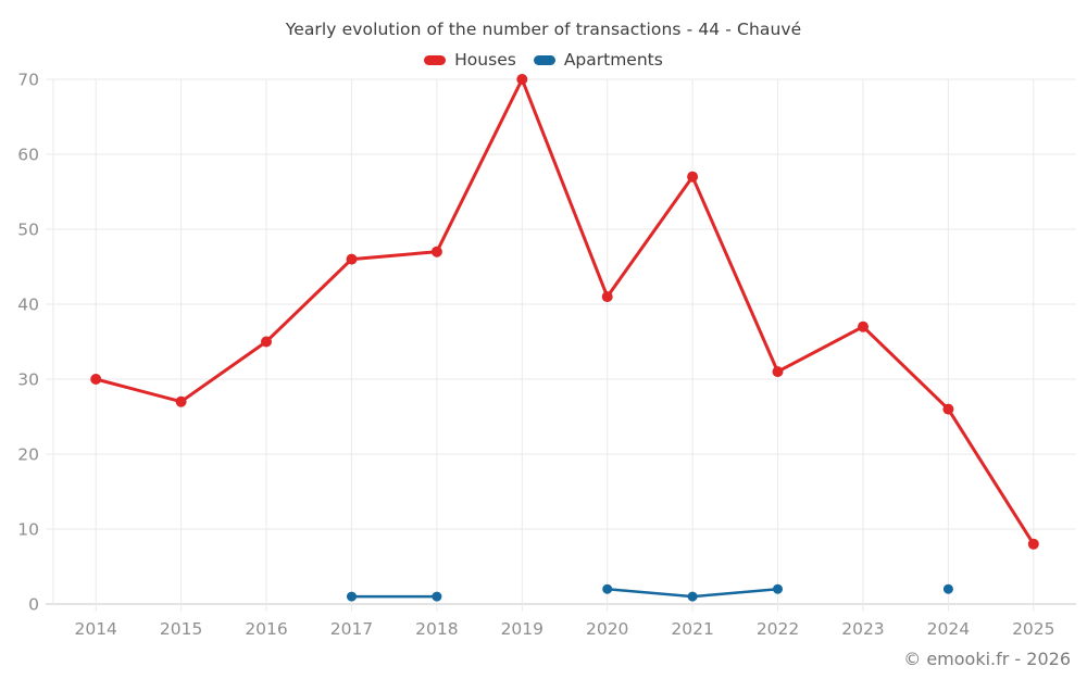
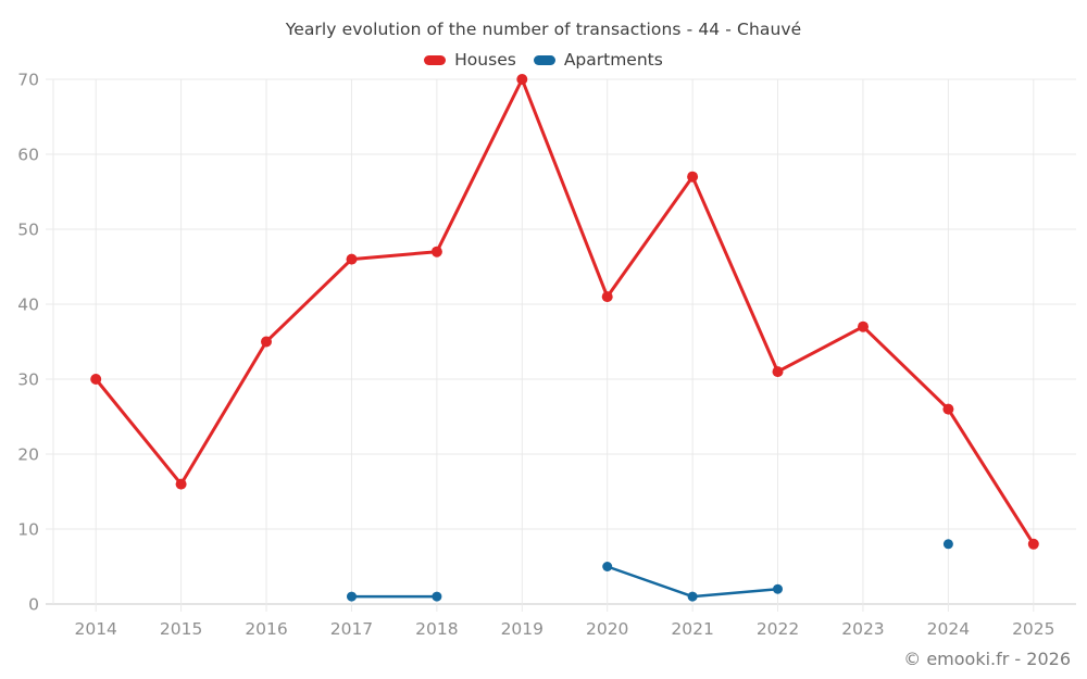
Houses/2015: 27 -> 16
Apartments/2020: 2 -> 5
Apartments/2024: 2 -> 8
